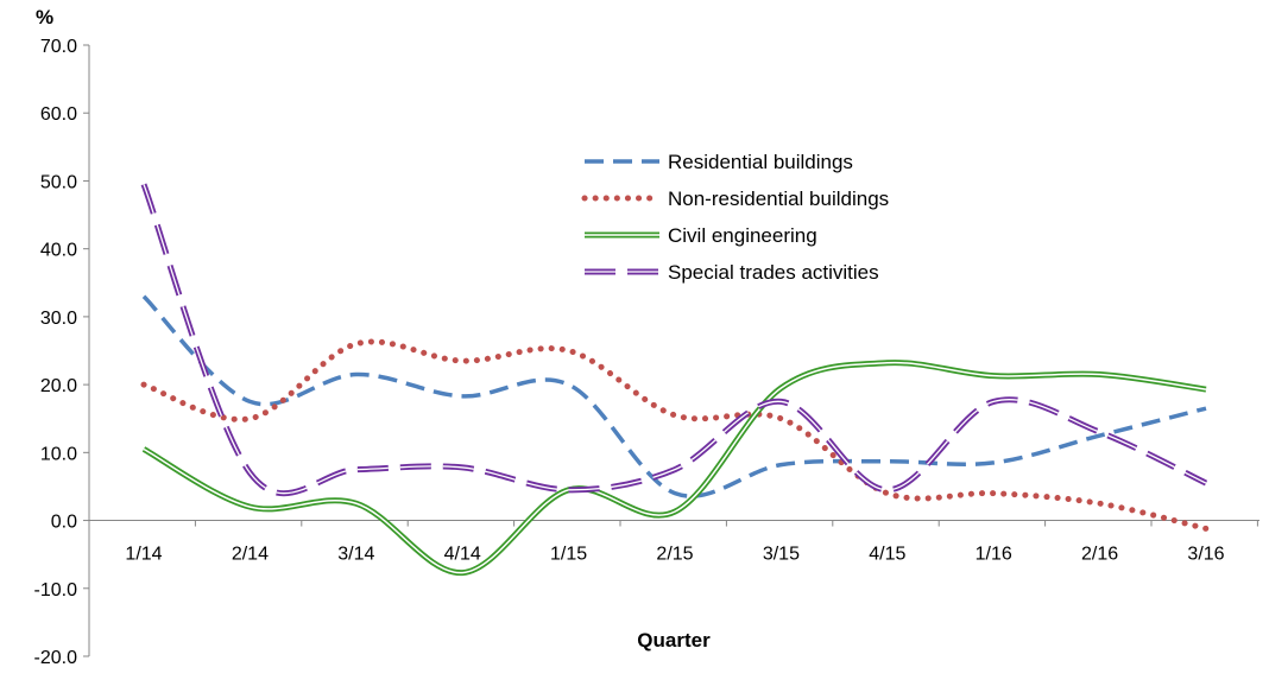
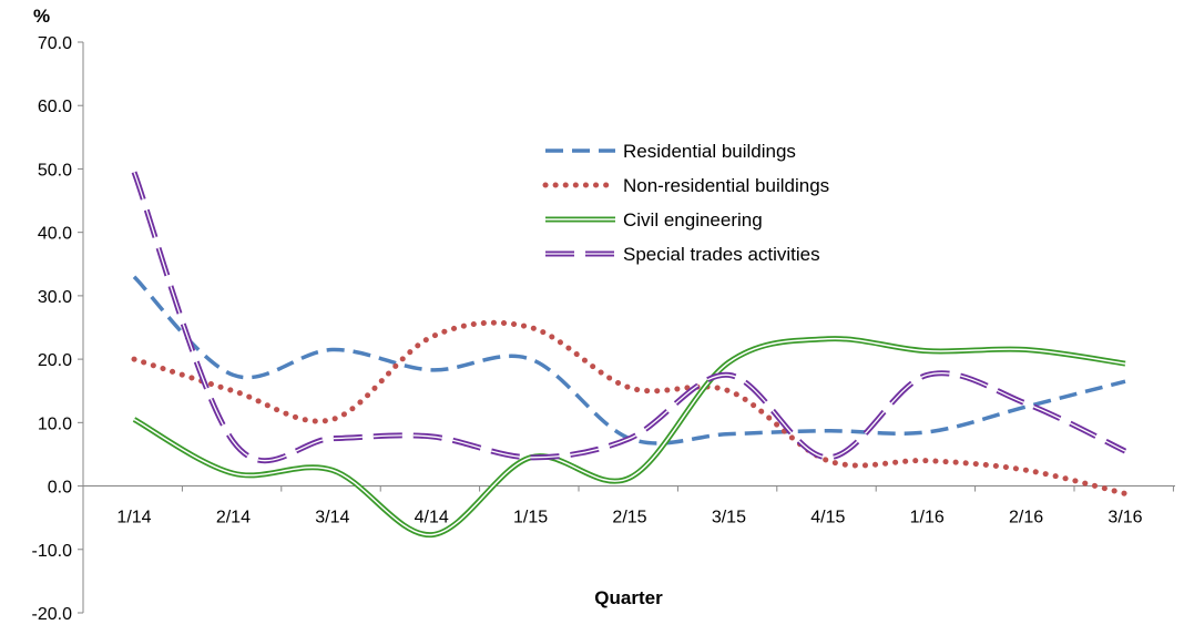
Non-residential buildings/3/14: 26 -> 10
Residential buildings/2/15: 4 -> 8
